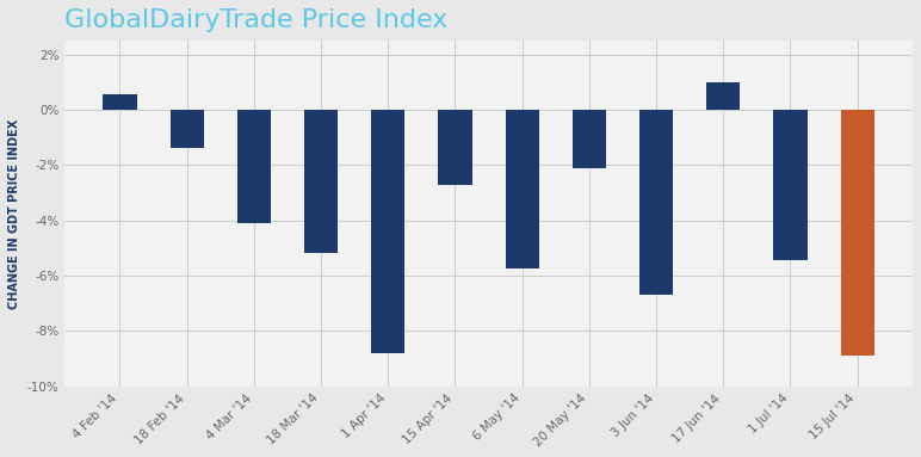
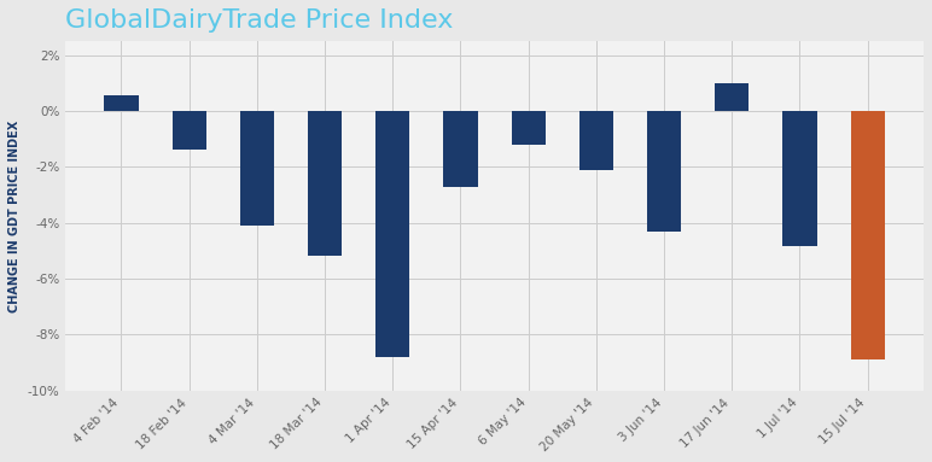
6 May '14: -5.75% -> -1.20%
3 Jun '14: -6.70% -> -4.30%
1 Jul '14: -5.45% -> -4.85%
